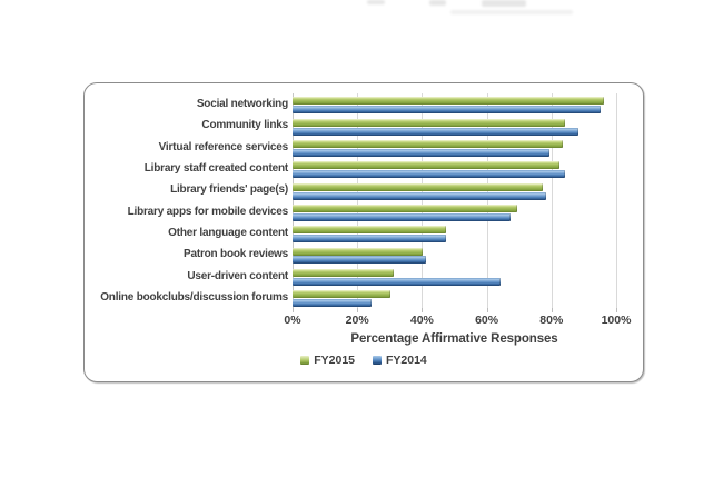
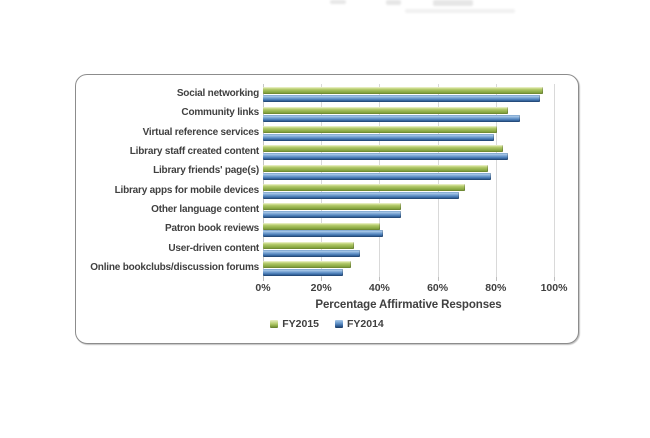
FY2015/Virtual reference services: 83% -> 80%
FY2014/User-driven content: 64% -> 33%
FY2014/Online bookclubs/discussion forums: 24% -> 27%
